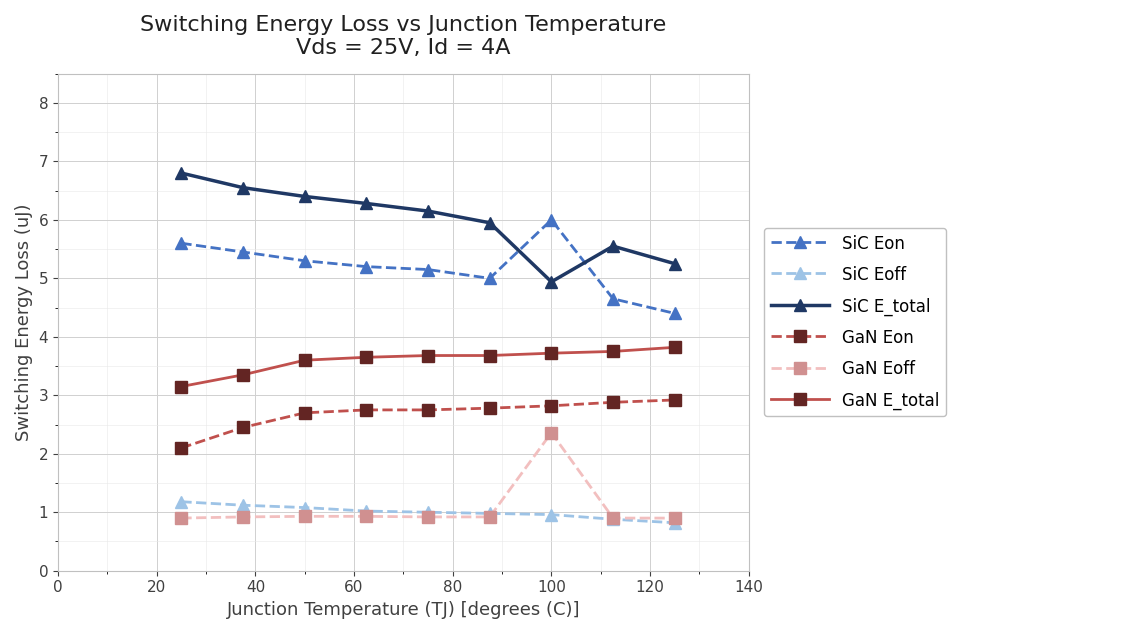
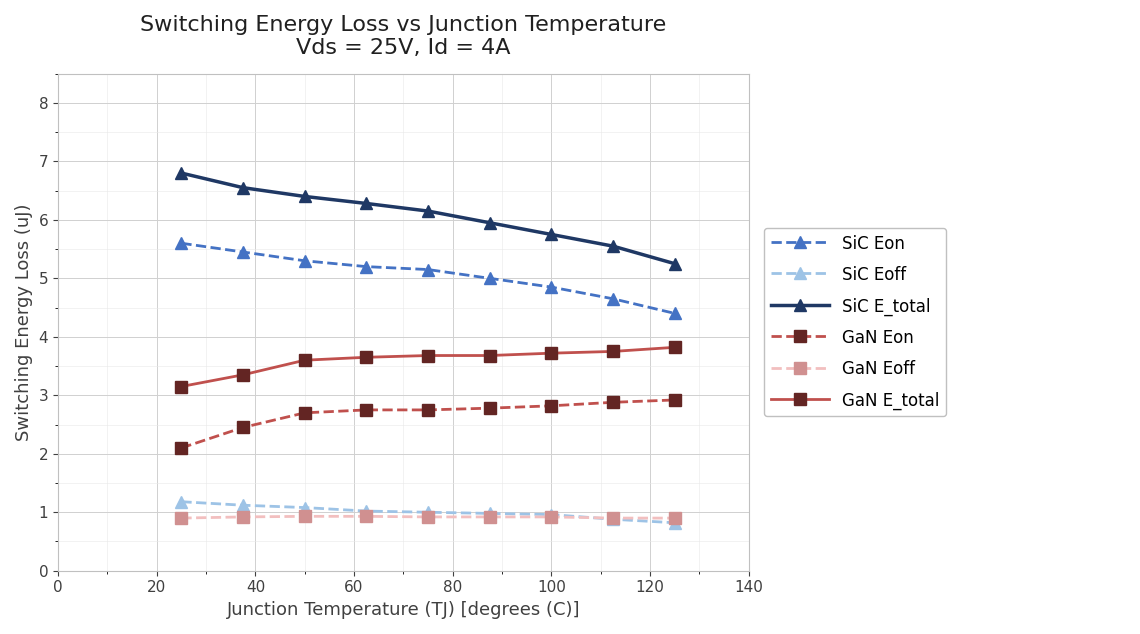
SiC Eon/100: 6.00 -> 4.85
SiC E_total/100: 4.94 -> 5.75
GaN Eoff/100: 2.36 -> 0.92
